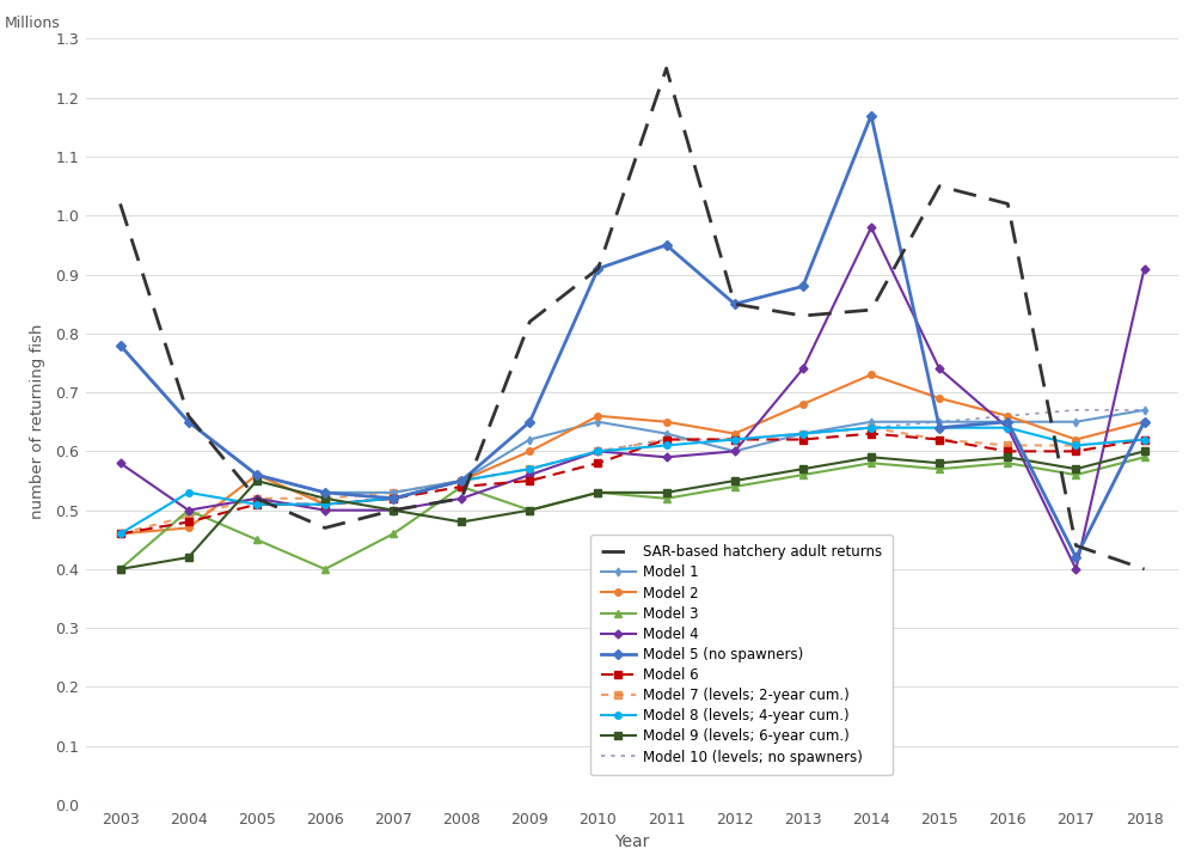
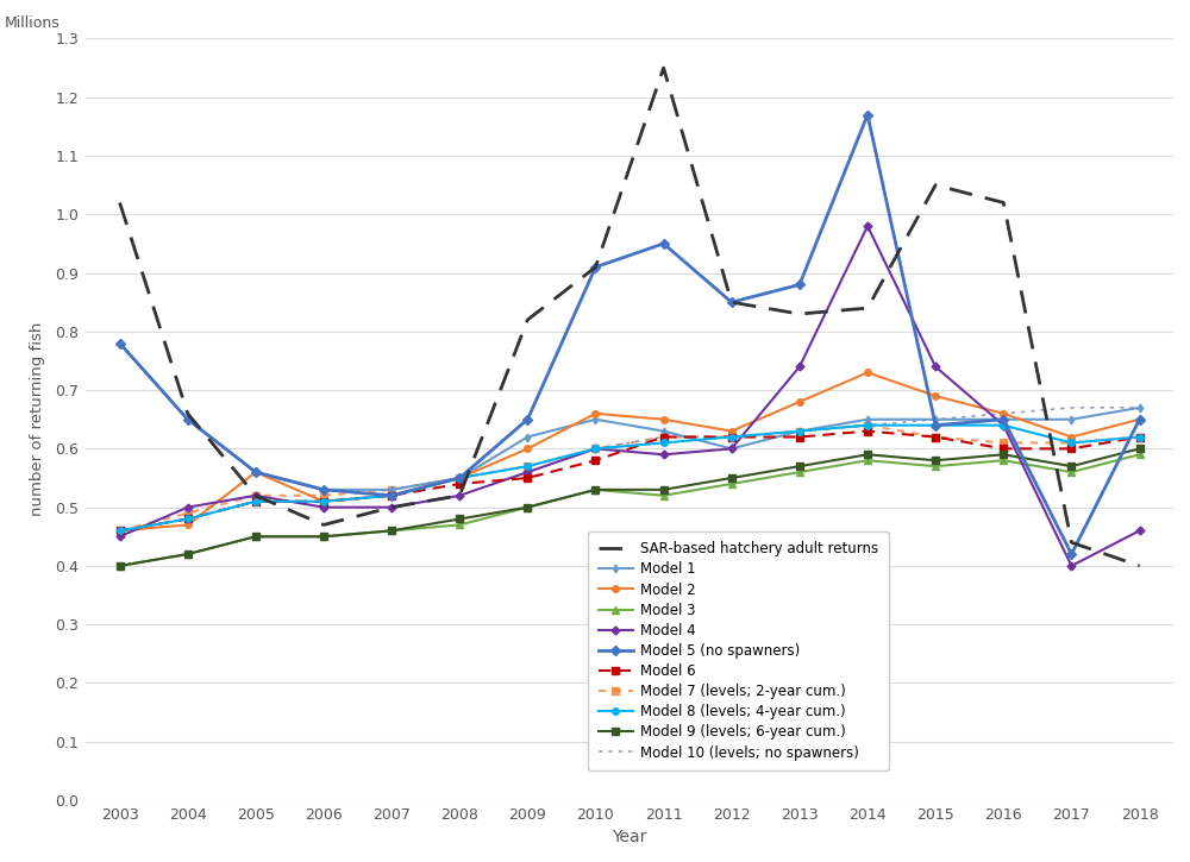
Model 4/2003: 0.58 -> 0.45
Model 3/2004: 0.50 -> 0.42
Model 8 (levels; 4-year cum.)/2004: 0.53 -> 0.48
Model 9 (levels; 6-year cum.)/2005: 0.55 -> 0.45
Model 3/2006: 0.40 -> 0.45
Model 9 (levels; 6-year cum.)/2006: 0.52 -> 0.45
Model 9 (levels; 6-year cum.)/2007: 0.50 -> 0.46
Model 3/2008: 0.54 -> 0.47
Model 4/2018: 0.91 -> 0.46
